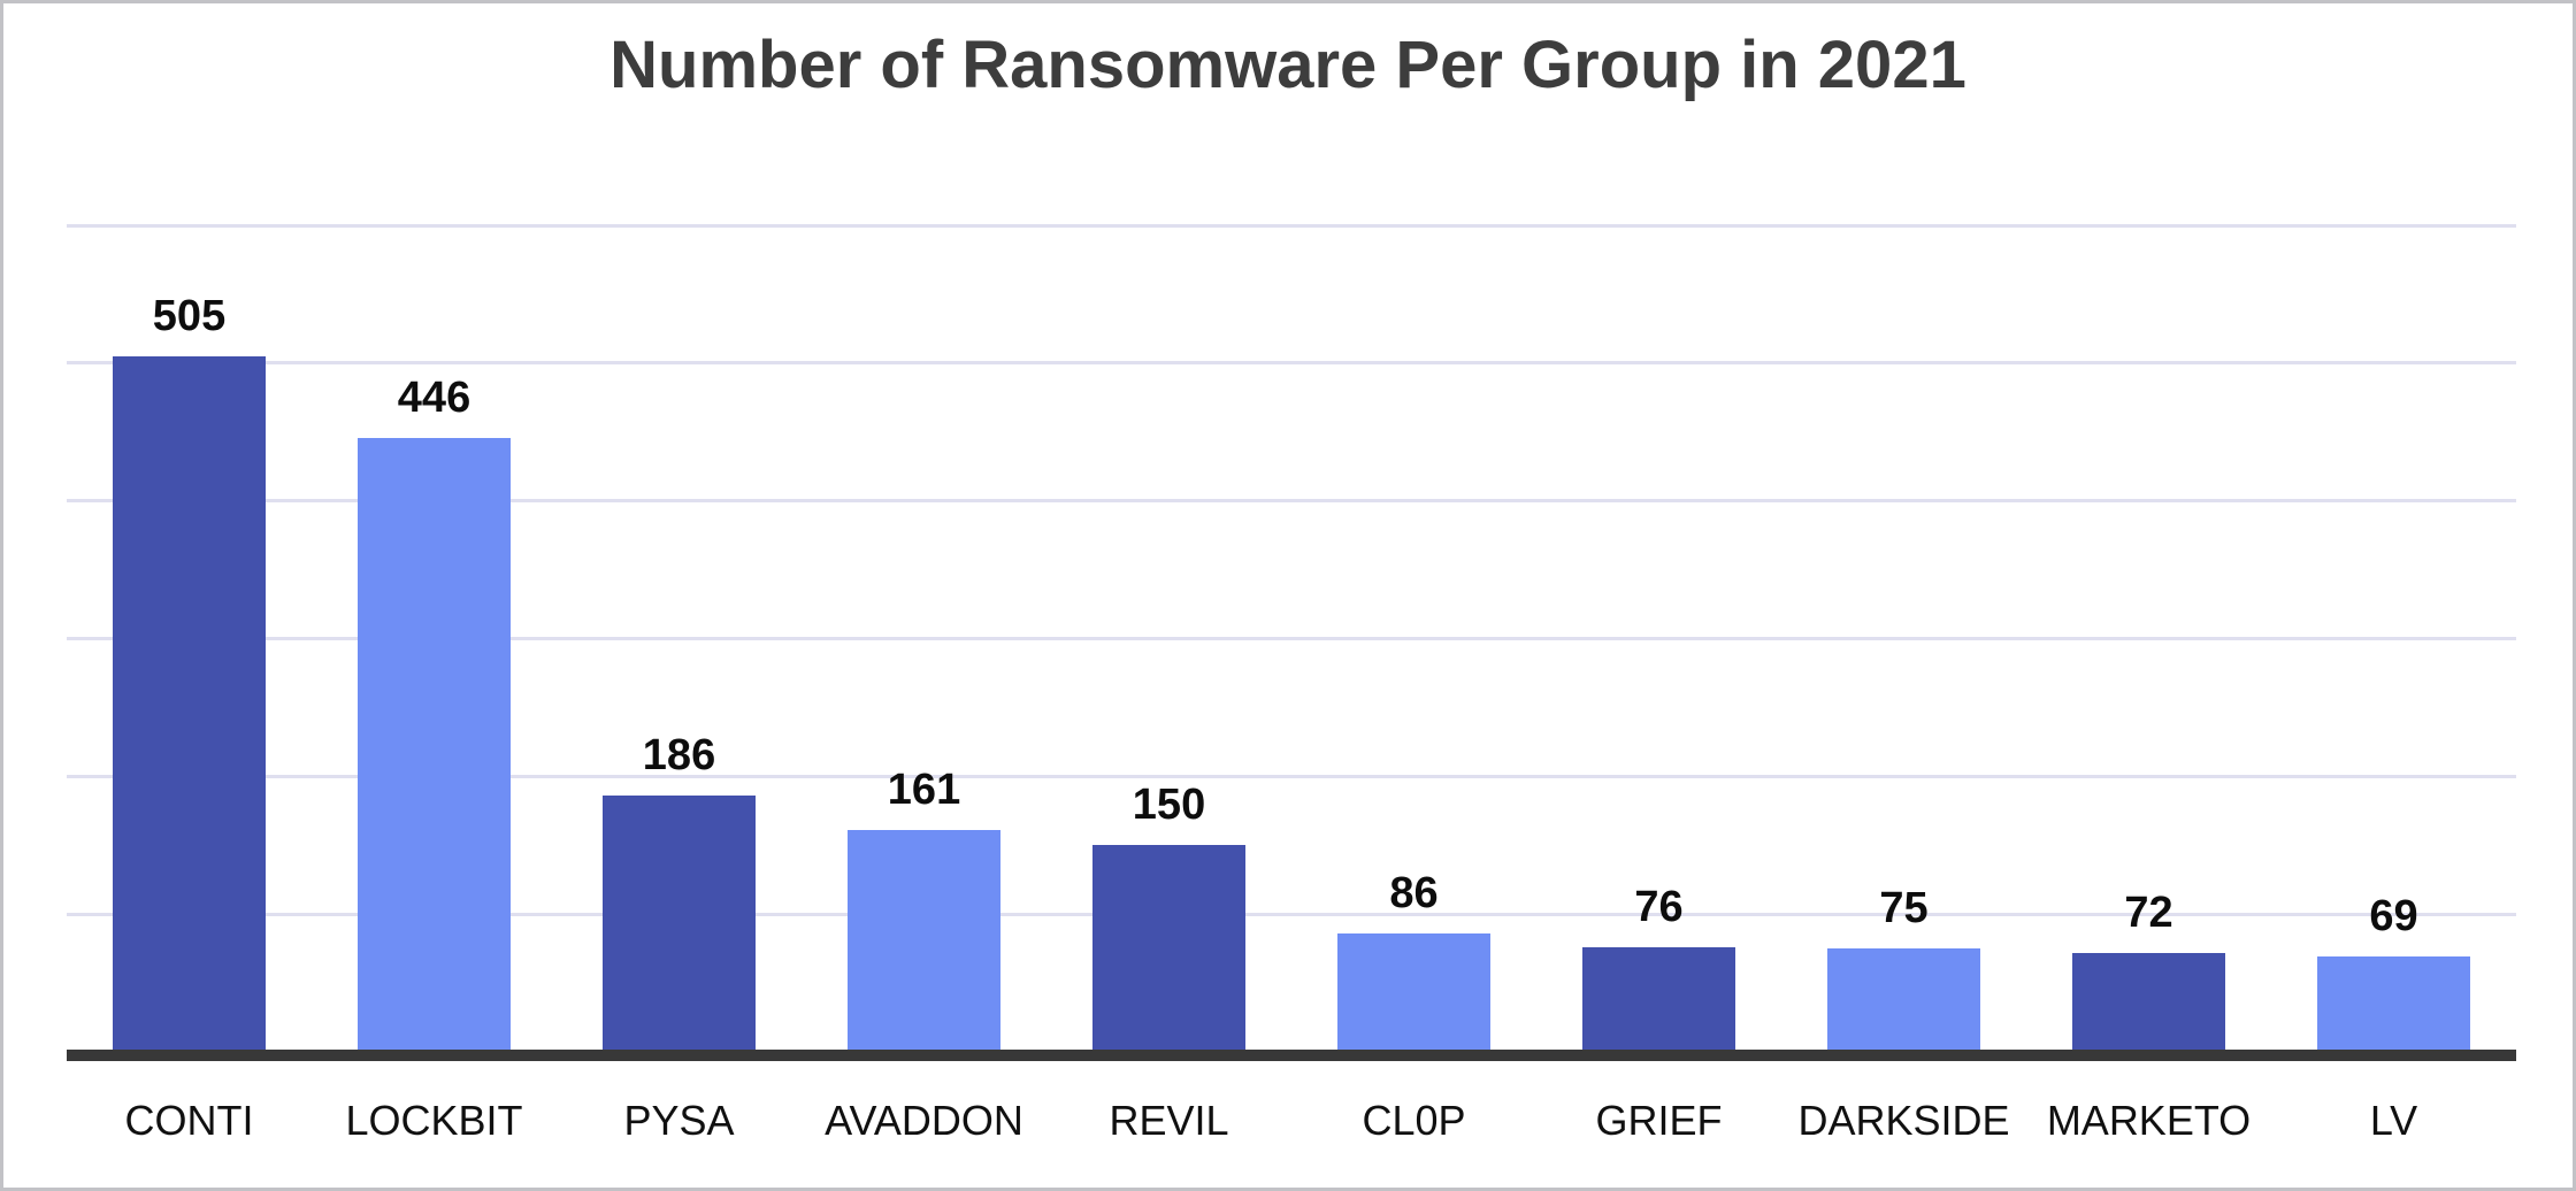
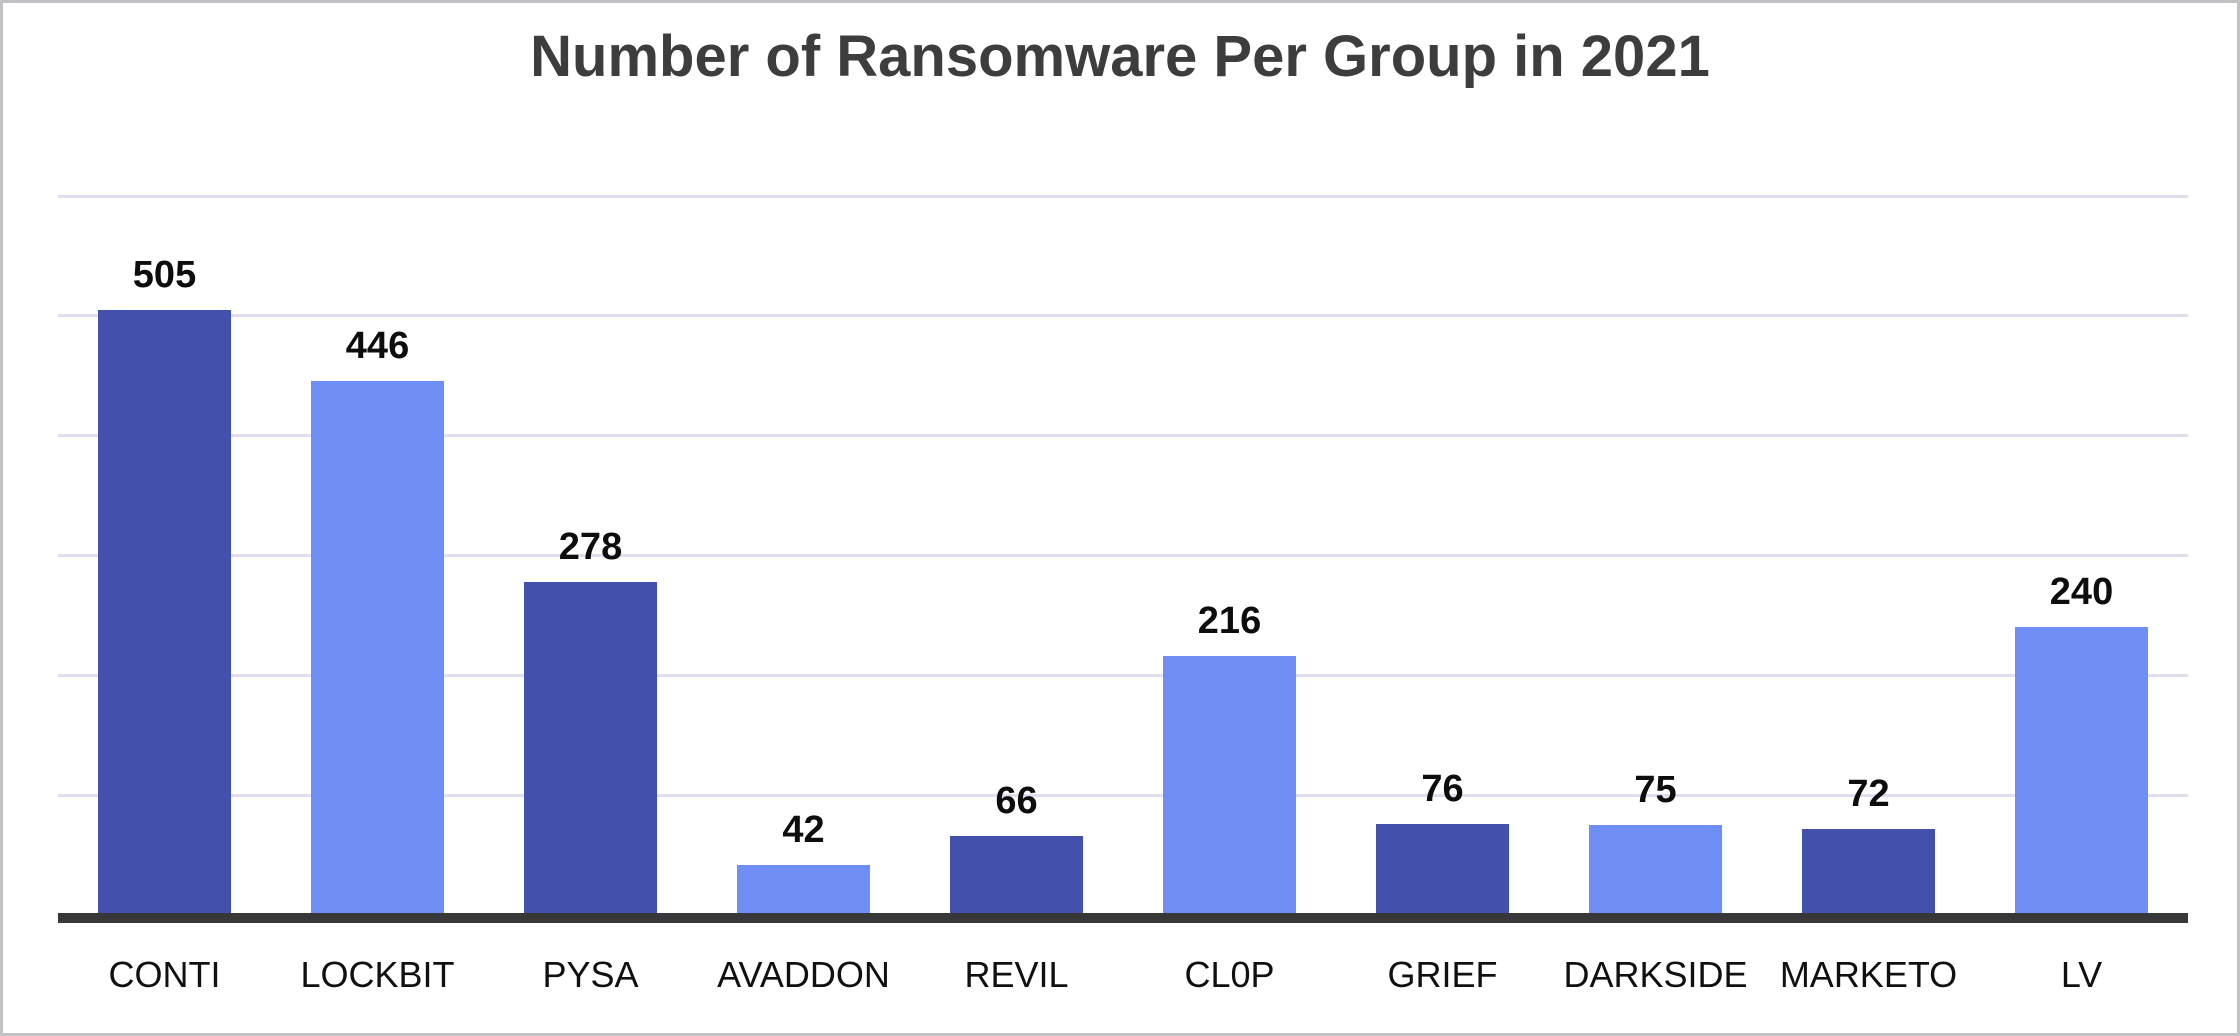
PYSA: 186 -> 278
AVADDON: 161 -> 42
REVIL: 150 -> 66
CL0P: 86 -> 216
LV: 69 -> 240
